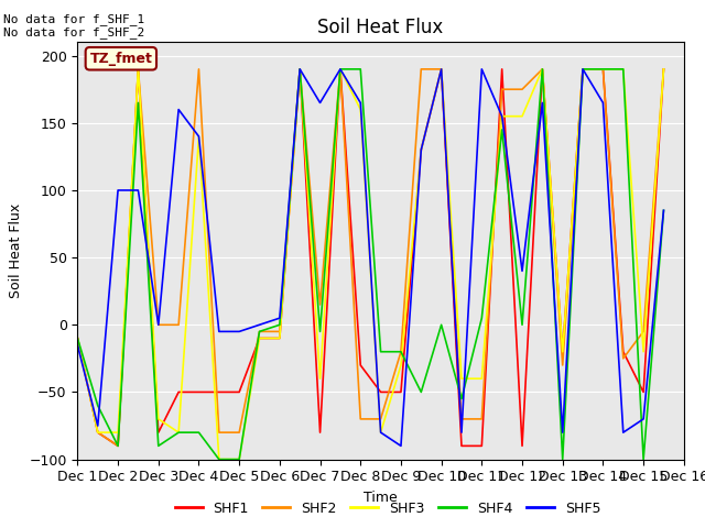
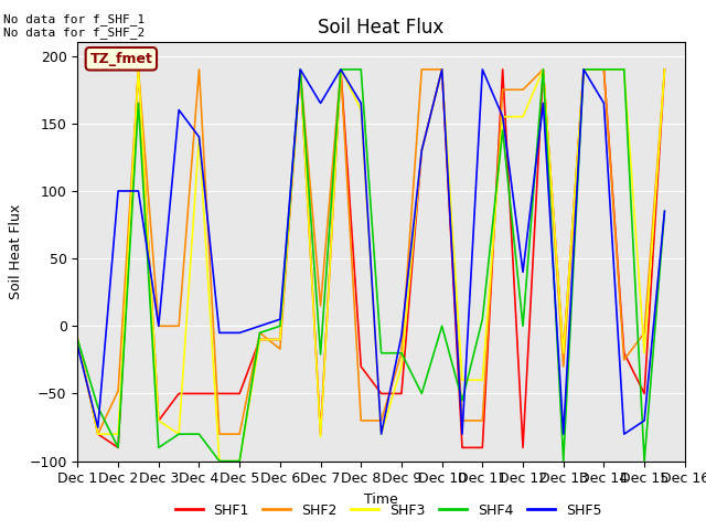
SHF2/Dec 2: -90 -> -48
SHF1/Dec 3: -80 -> -70
SHF2/Dec 6: -5 -> -17
SHF3/Dec 7: -40 -> -82
SHF4/Dec 7: -5 -> -21
SHF5/Dec 9: -90 -> -7
